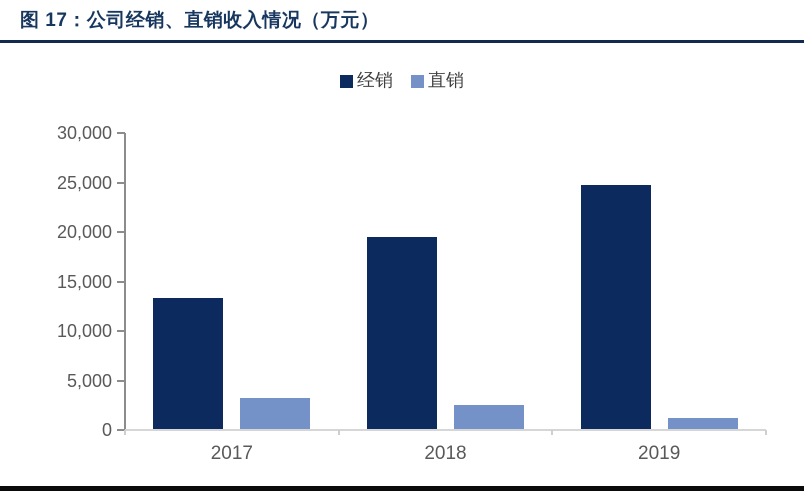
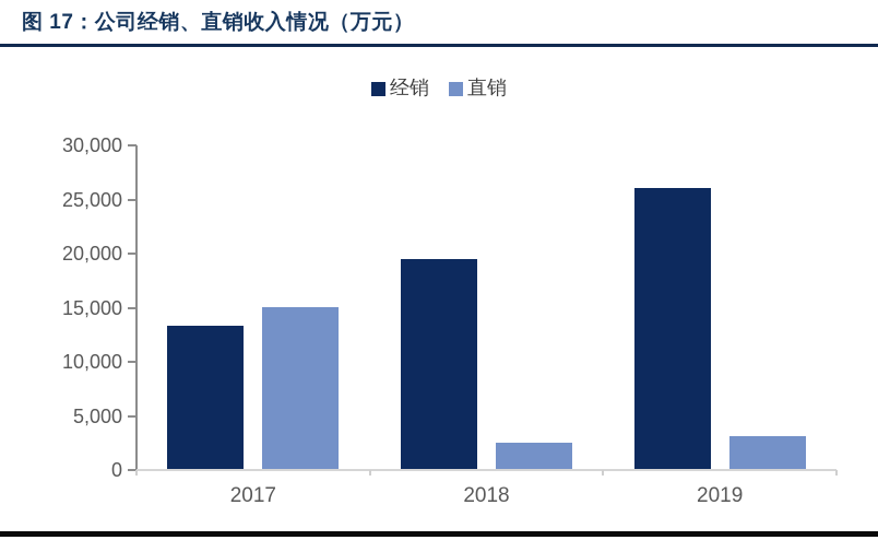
直销/2017: 3000 -> 15000
经销/2019: 25000 -> 26000
直销/2019: 1000 -> 3000
